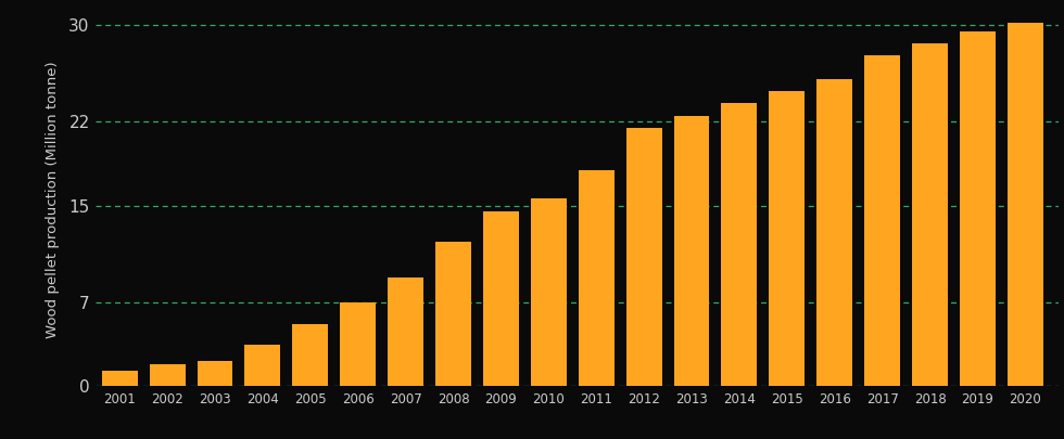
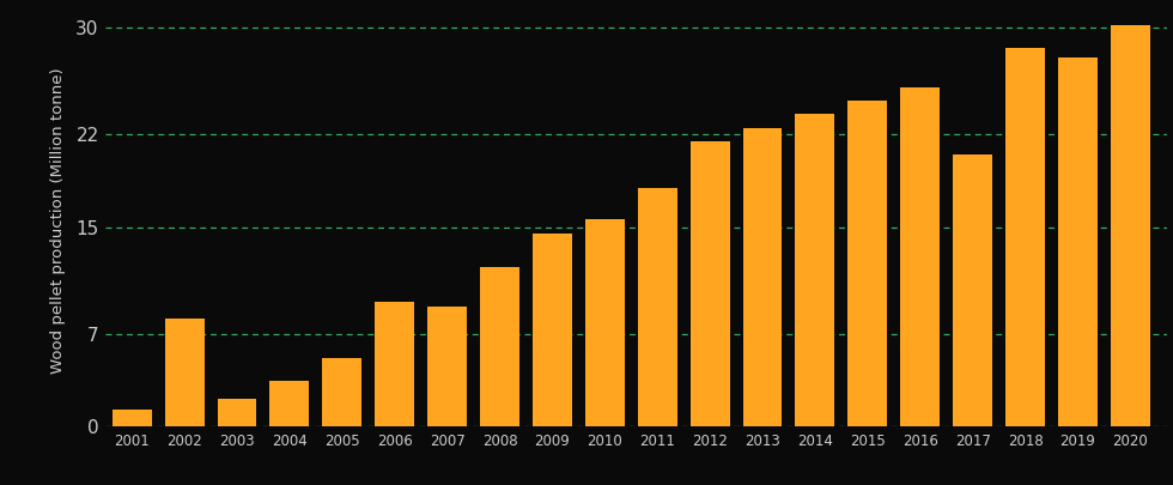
2002: 1.8 -> 8.1
2006: 7.0 -> 9.4
2017: 27.5 -> 20.5
2019: 29.5 -> 27.8
